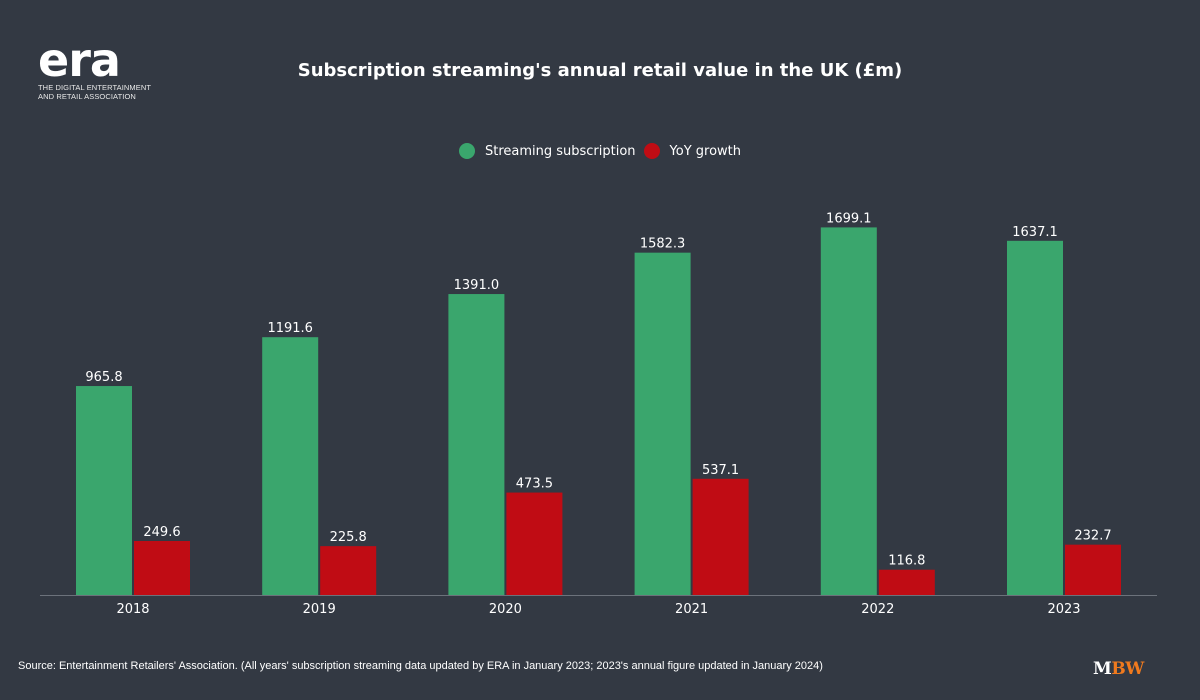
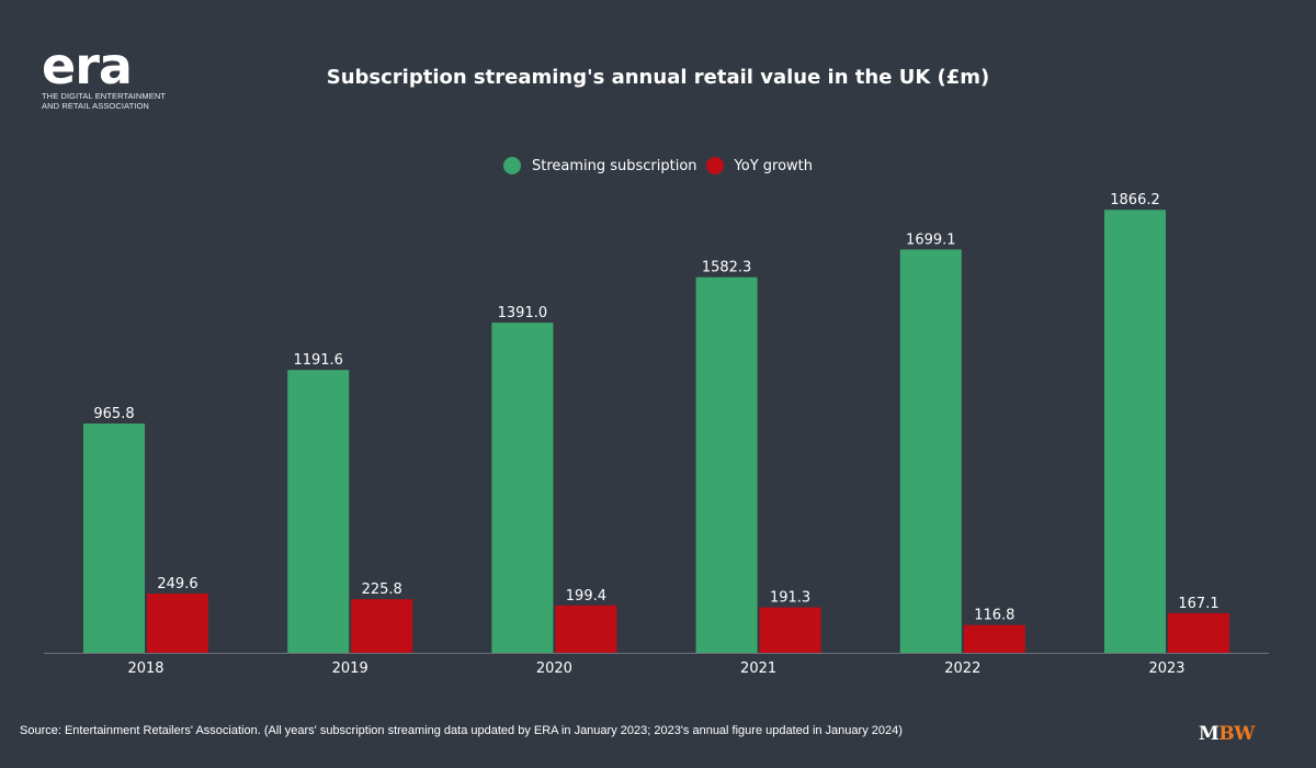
YoY growth/2020: 473.5 -> 199.4
YoY growth/2021: 537.1 -> 191.3
Streaming subscription/2023: 1637.1 -> 1866.2
YoY growth/2023: 232.7 -> 167.1
